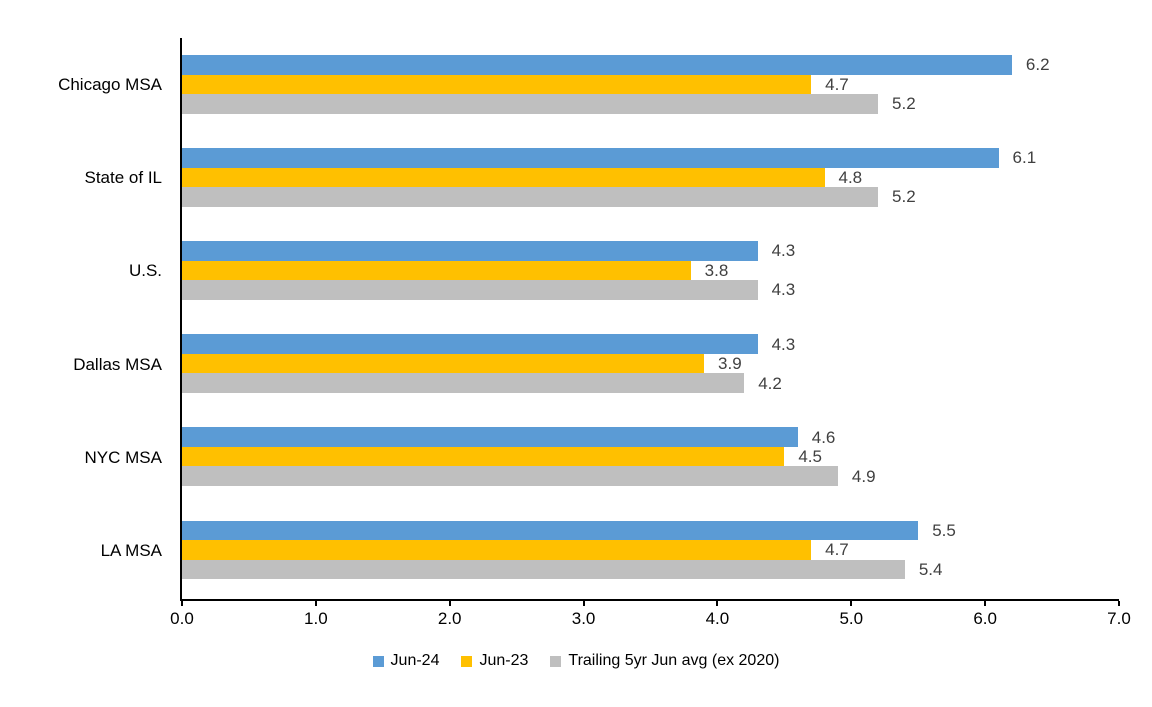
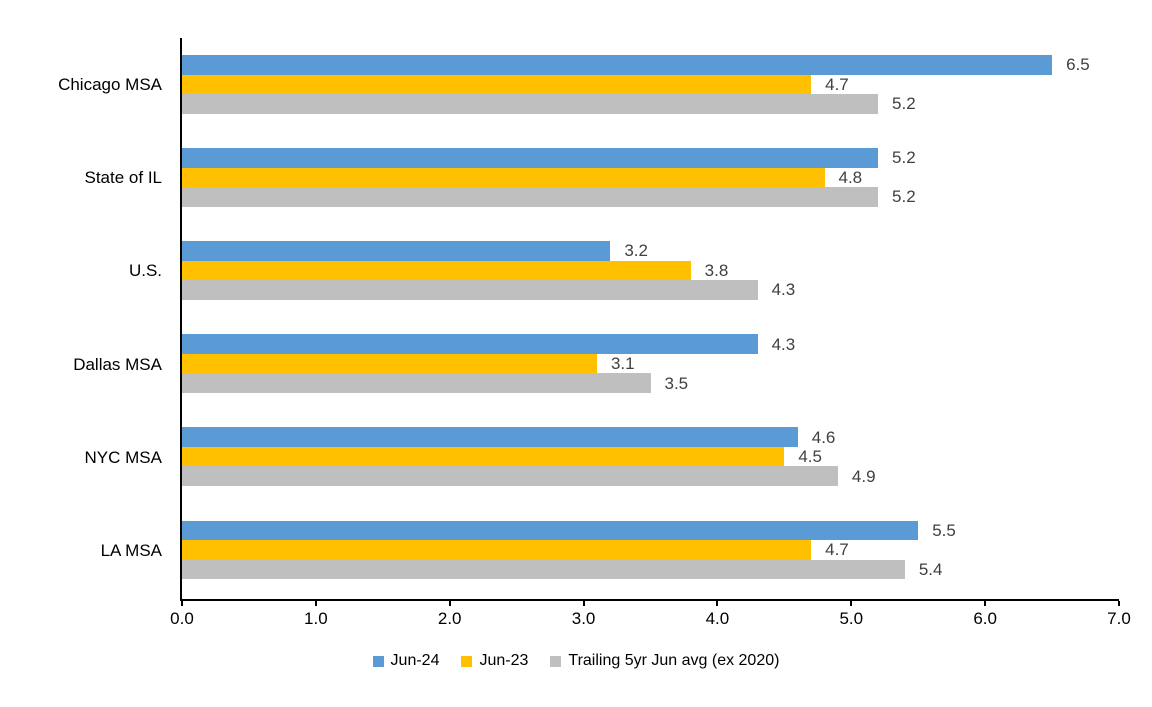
Jun-24/Chicago MSA: 6.2 -> 6.5
Jun-24/State of IL: 6.1 -> 5.2
Jun-24/U.S.: 4.3 -> 3.2
Jun-23/Dallas MSA: 3.9 -> 3.1
Trailing 5yr Jun avg (ex 2020)/Dallas MSA: 4.2 -> 3.5
